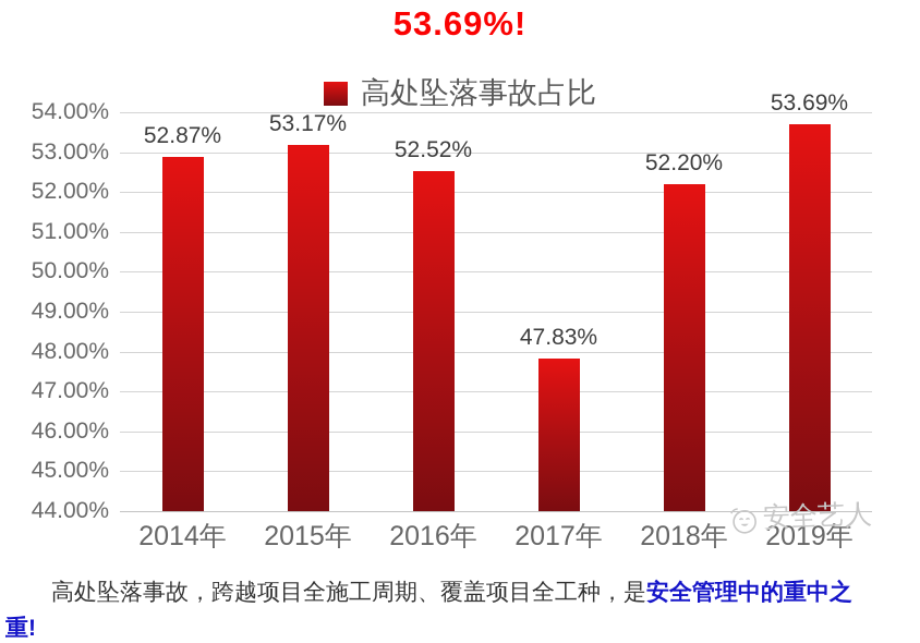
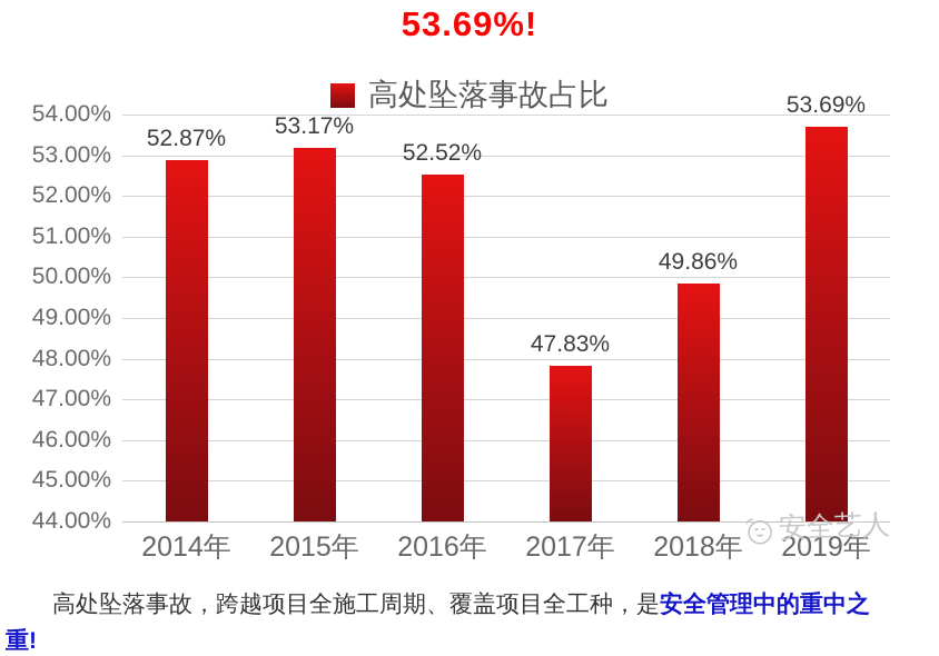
2018年: 52.20% -> 49.86%
